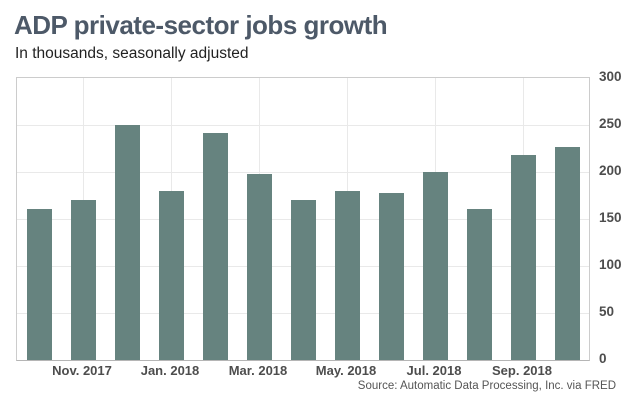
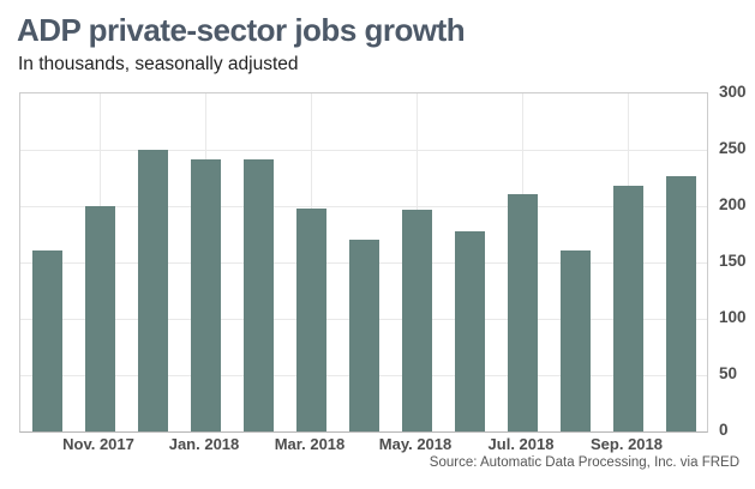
Nov. 2017: 170 -> 200
Jan. 2018: 180 -> 240
May. 2018: 180 -> 200
Jul. 2018: 200 -> 210
